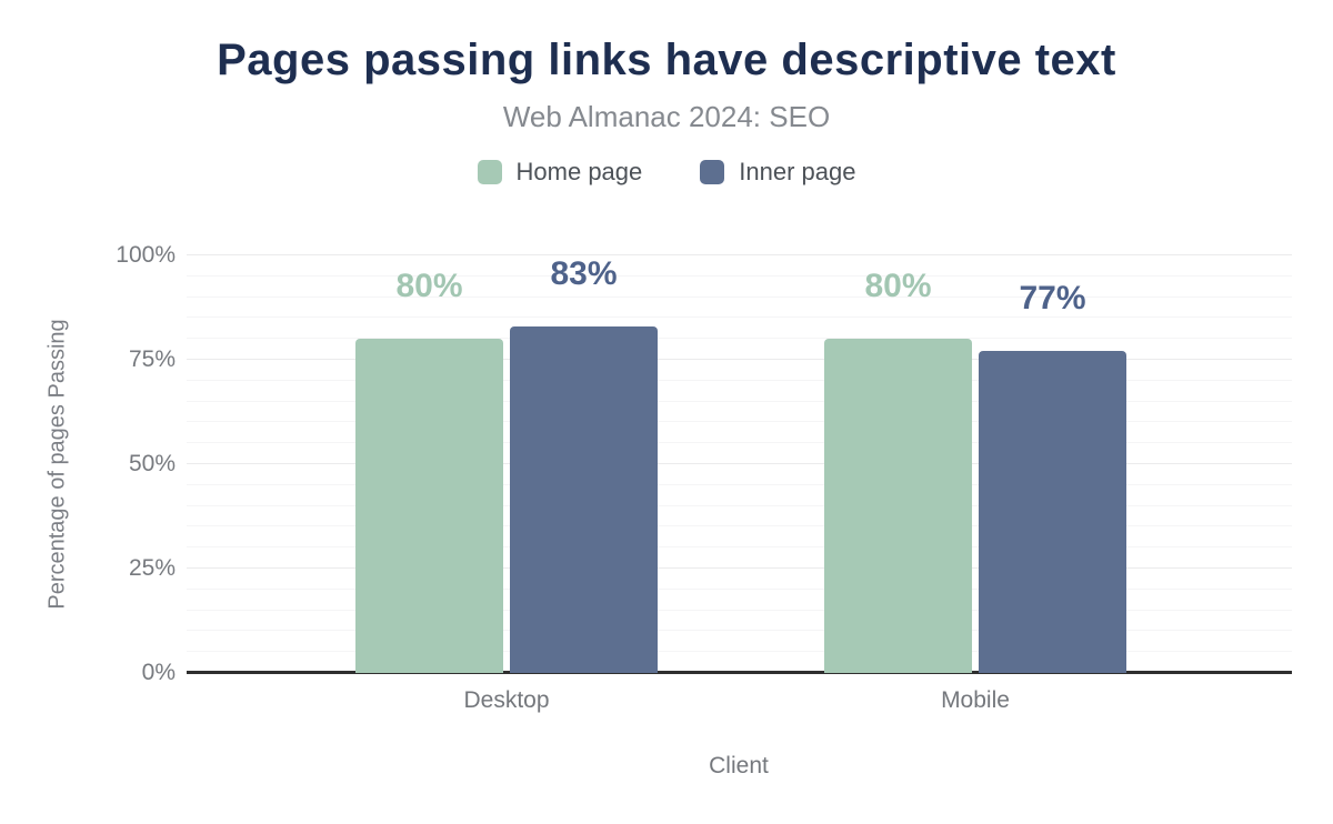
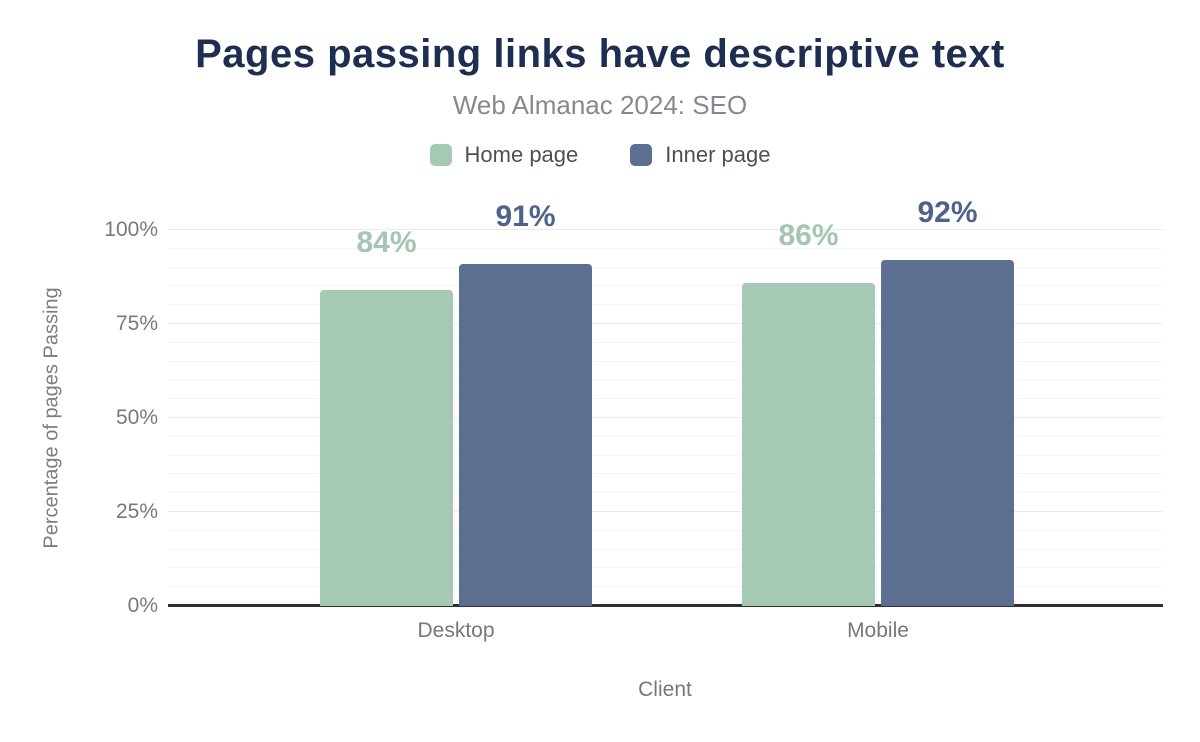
Home page/Desktop: 80% -> 84%
Inner page/Desktop: 83% -> 91%
Home page/Mobile: 80% -> 86%
Inner page/Mobile: 77% -> 92%
